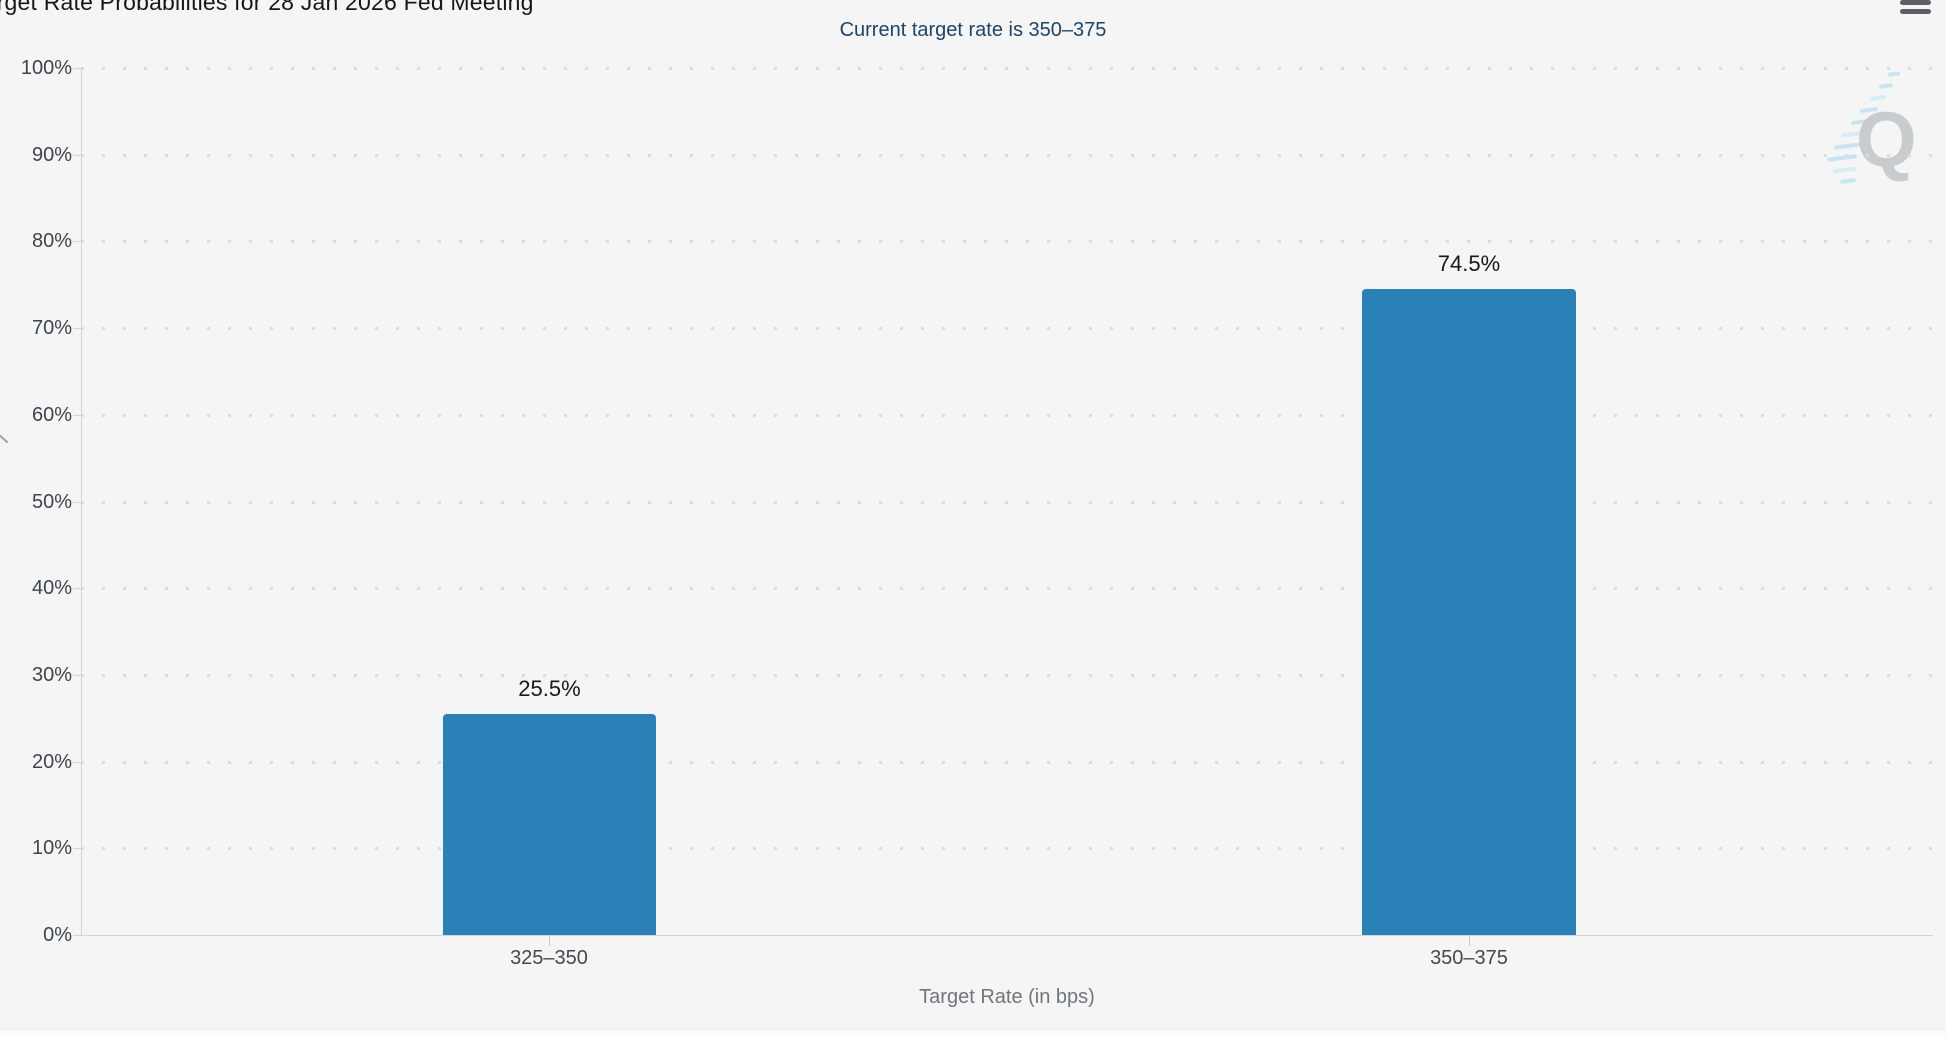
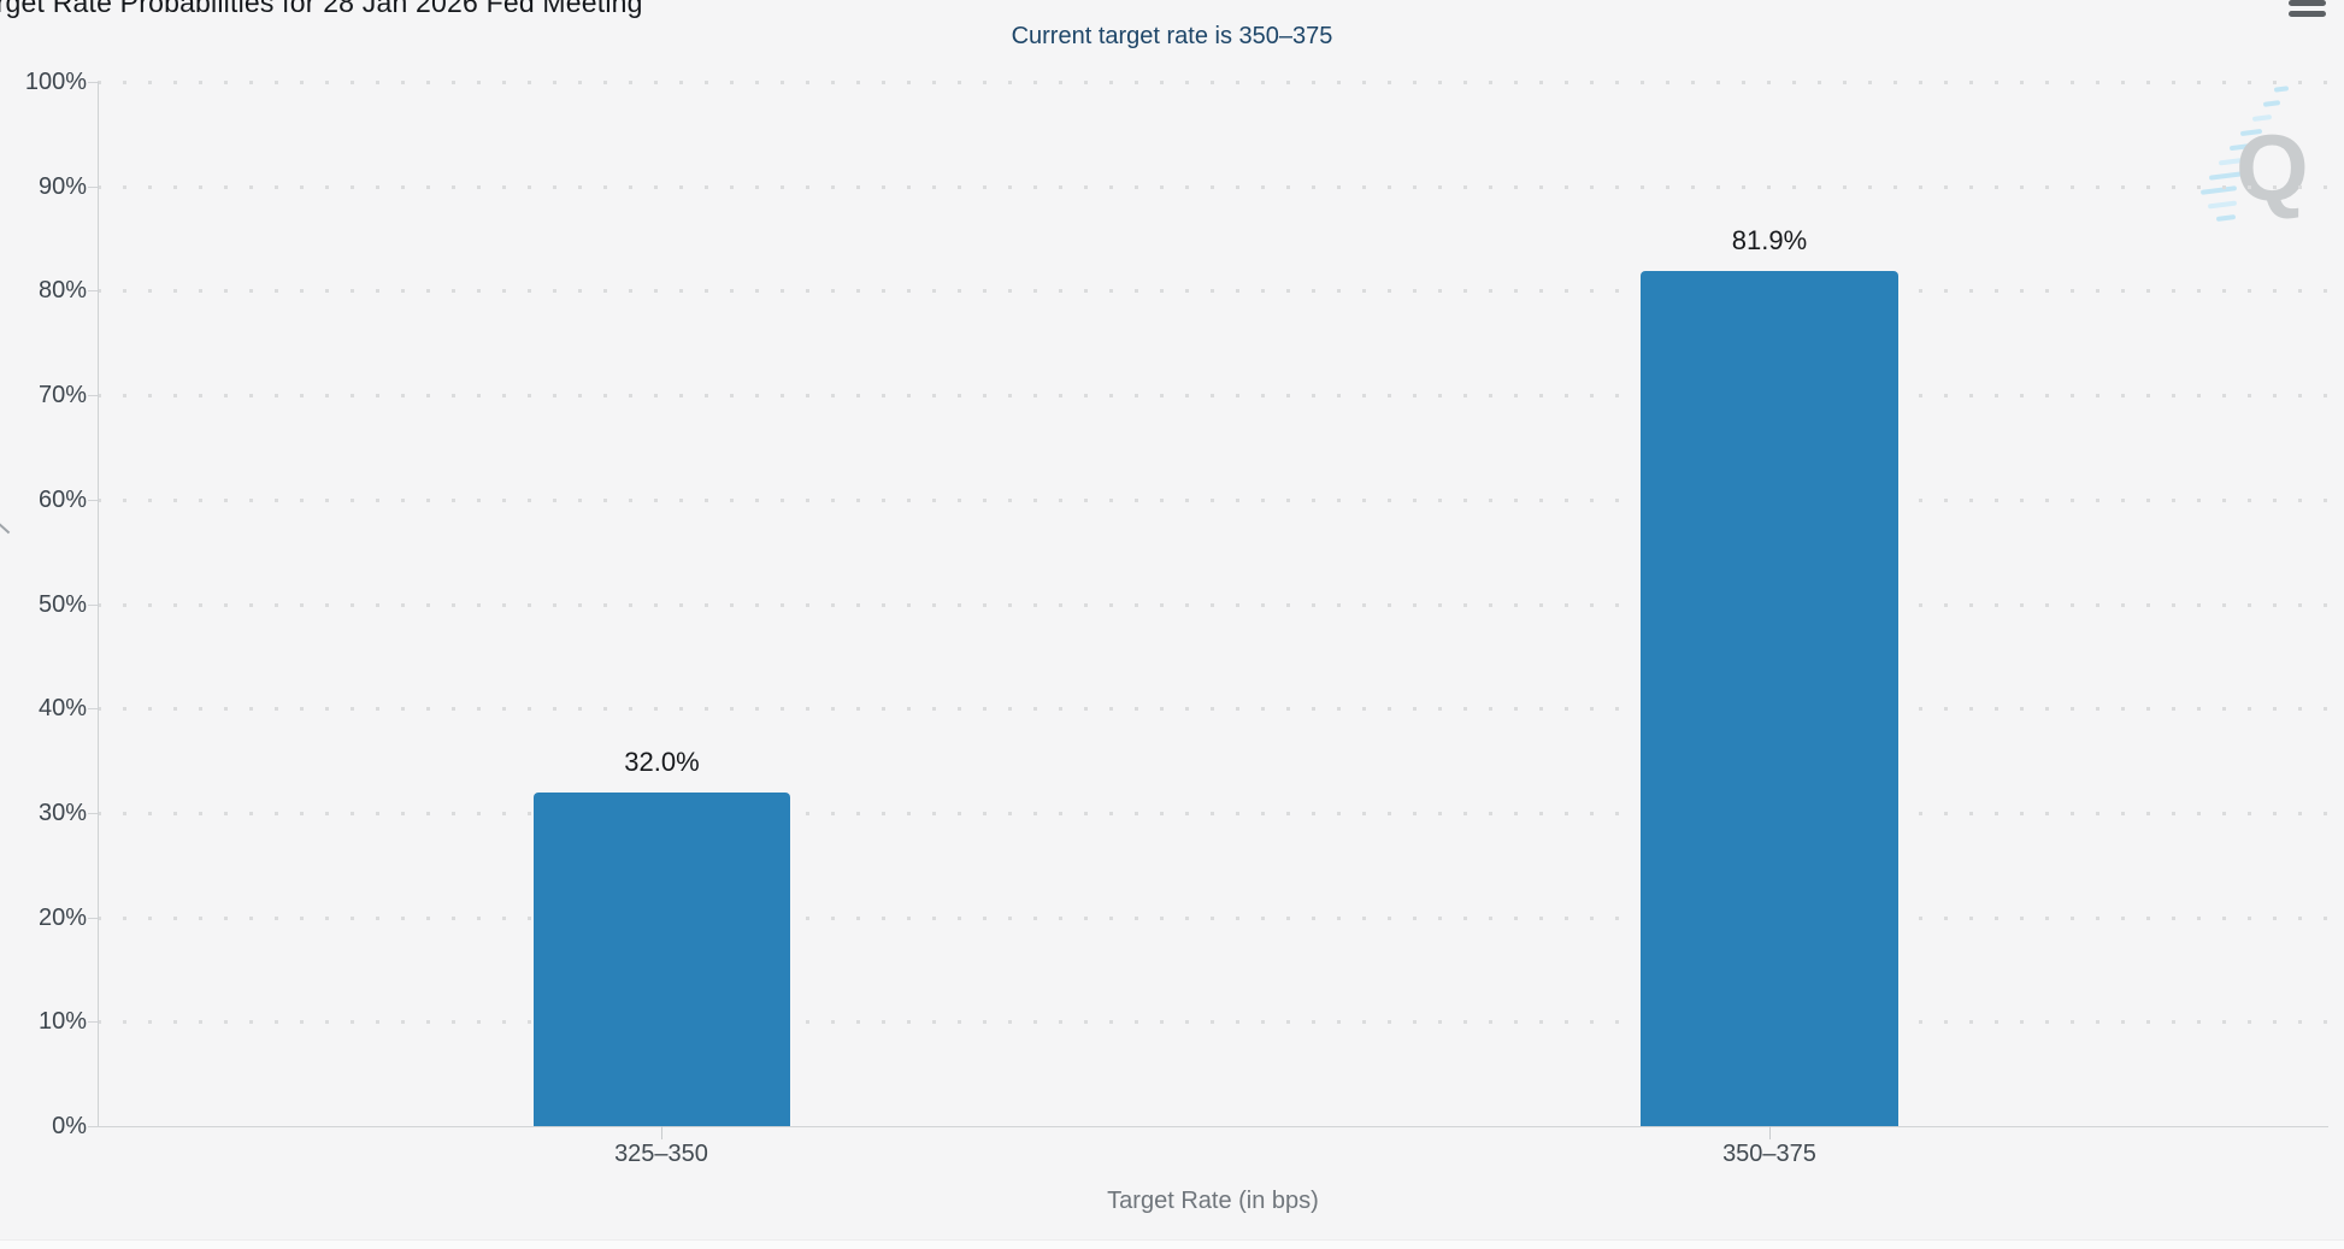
325–350: 25.5% -> 32.0%
350–375: 74.5% -> 81.9%
